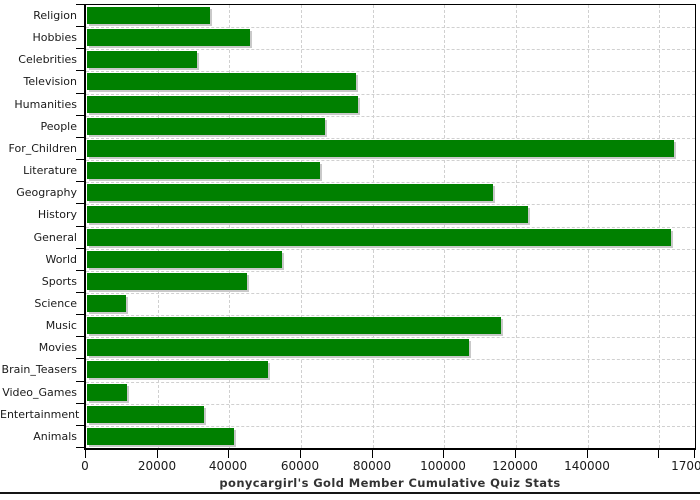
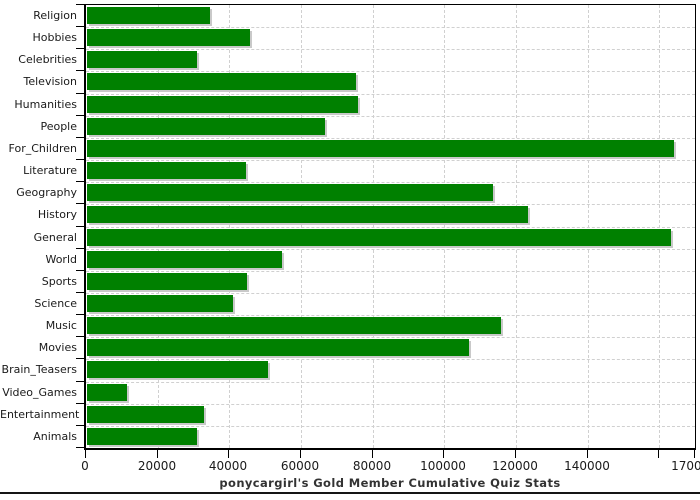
Literature: 65000 -> 44000
Science: 11000 -> 41000
Animals: 41000 -> 31000
